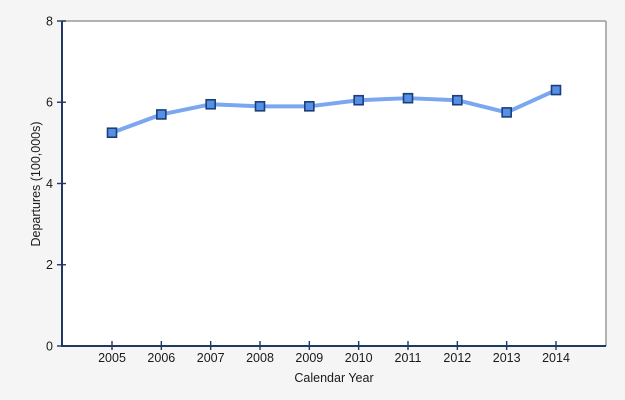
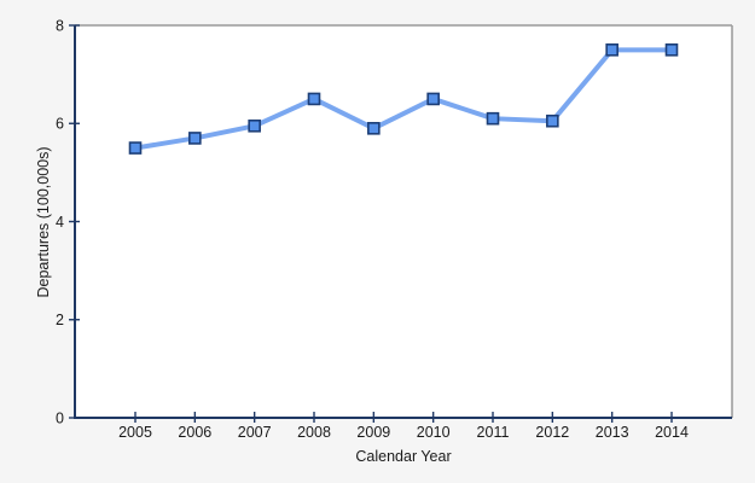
2005: 5.2 -> 5.5
2008: 5.9 -> 6.5
2010: 6.0 -> 6.5
2013: 5.8 -> 7.5
2014: 6.3 -> 7.5
